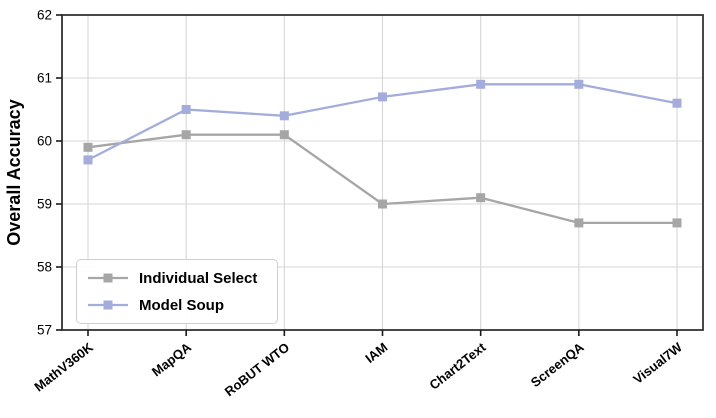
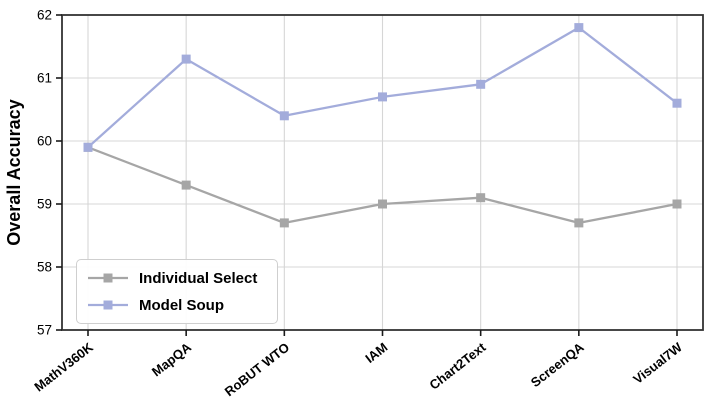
Model Soup/MathV360K: 59.7 -> 59.9
Individual Select/MapQA: 60.1 -> 59.3
Model Soup/MapQA: 60.5 -> 61.3
Individual Select/RoBUT WTO: 60.1 -> 58.7
Model Soup/ScreenQA: 60.9 -> 61.8
Individual Select/Visual7W: 58.7 -> 59.0
